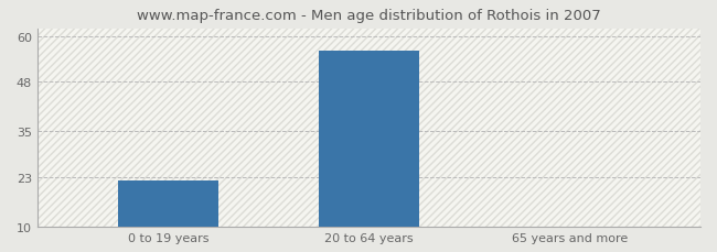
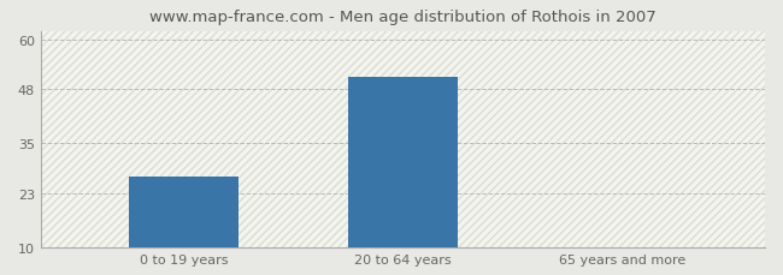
0 to 19 years: 22 -> 27
20 to 64 years: 56 -> 51
